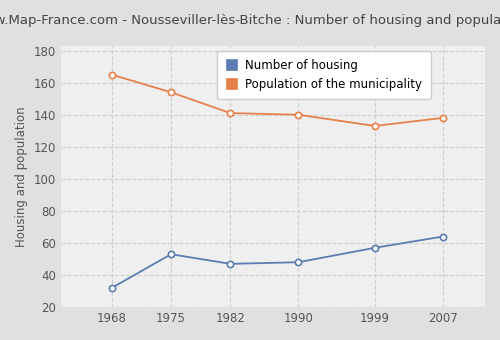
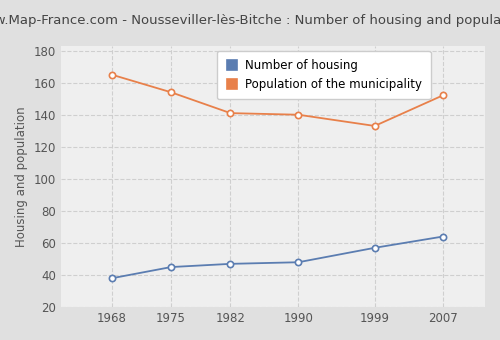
Number of housing/1968: 32 -> 38
Number of housing/1975: 53 -> 45
Population of the municipality/2007: 138 -> 152
